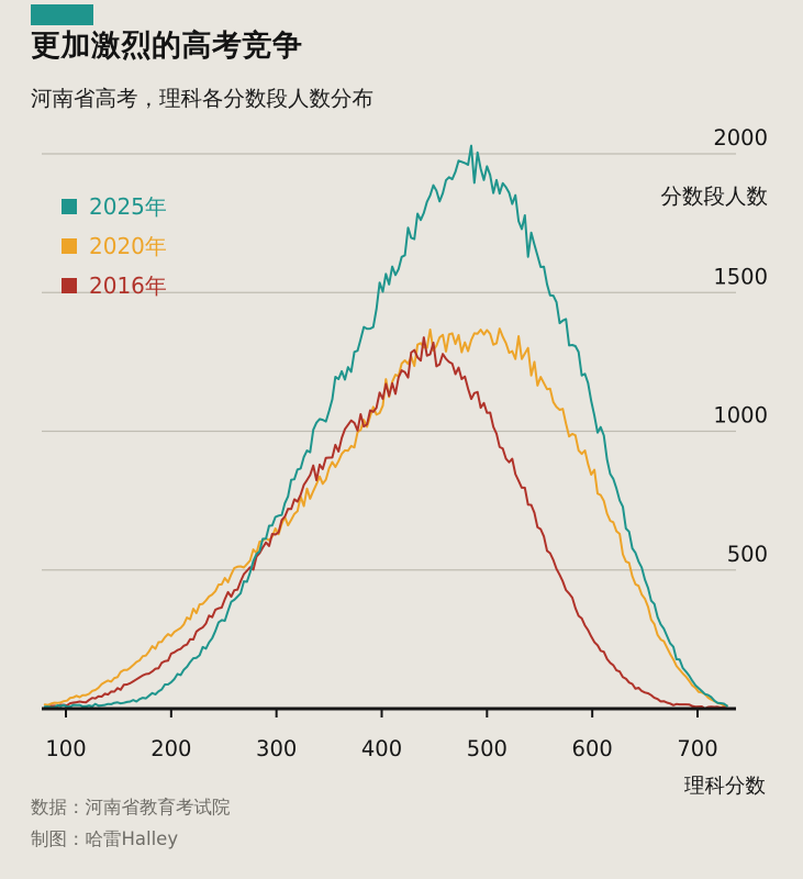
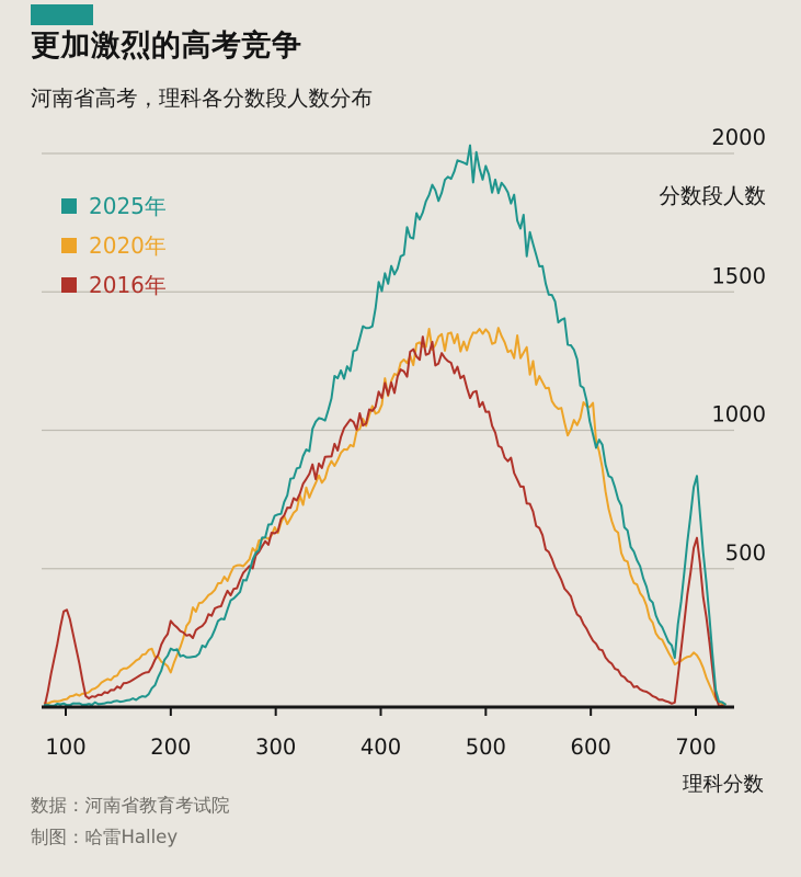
2016年/100: 10 -> 380
2025年/200: 100 -> 210
2020年/200: 270 -> 130
2016年/200: 190 -> 300
2025年/600: 1090 -> 1010
2020年/600: 840 -> 1100
2025年/700: 80 -> 870
2020年/700: 60 -> 200
2016年/700: 10 -> 640
